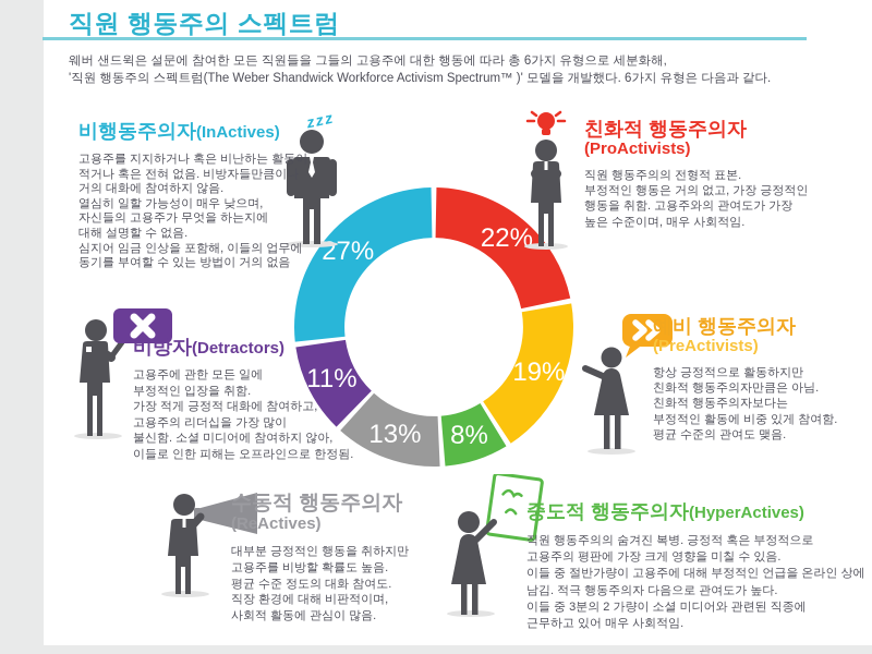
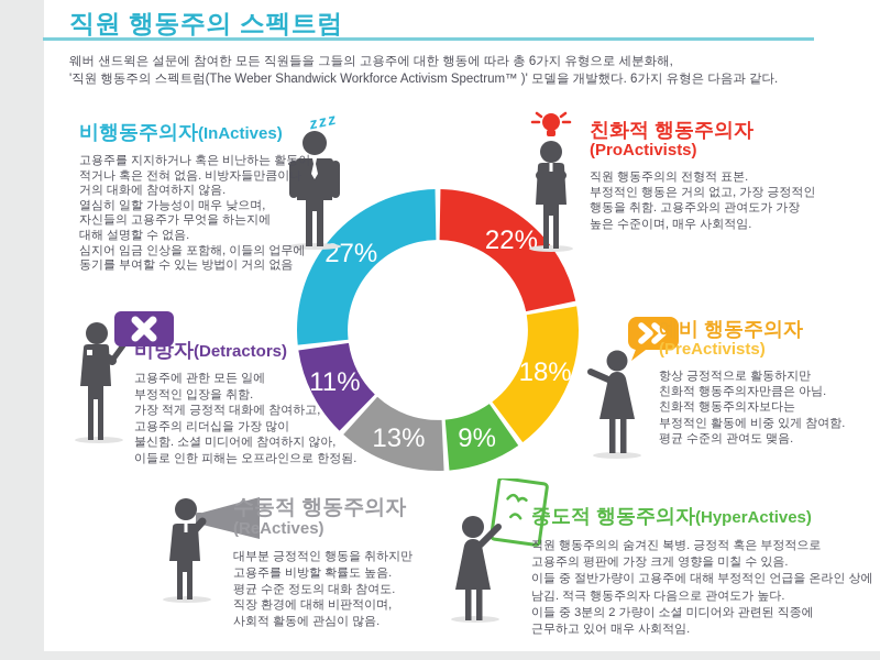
예비 행동주의자 (PreActivists): 19% -> 18%
중도적 행동주의자 (HyperActives): 8% -> 9%
